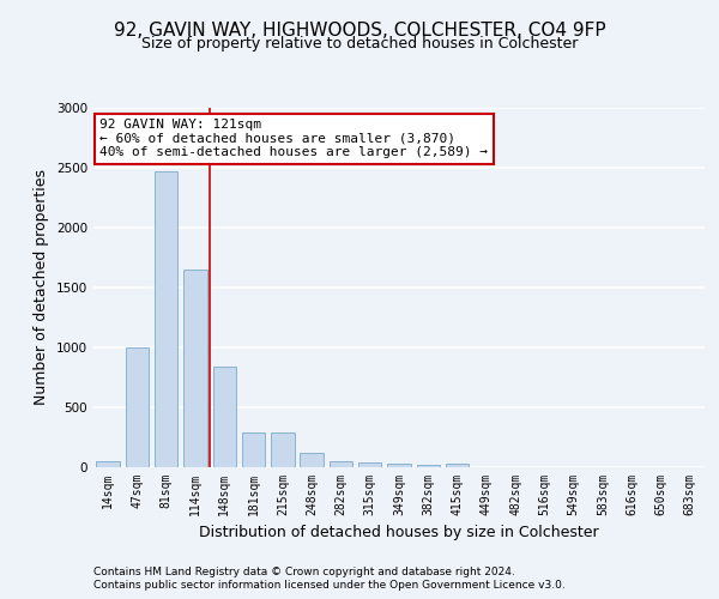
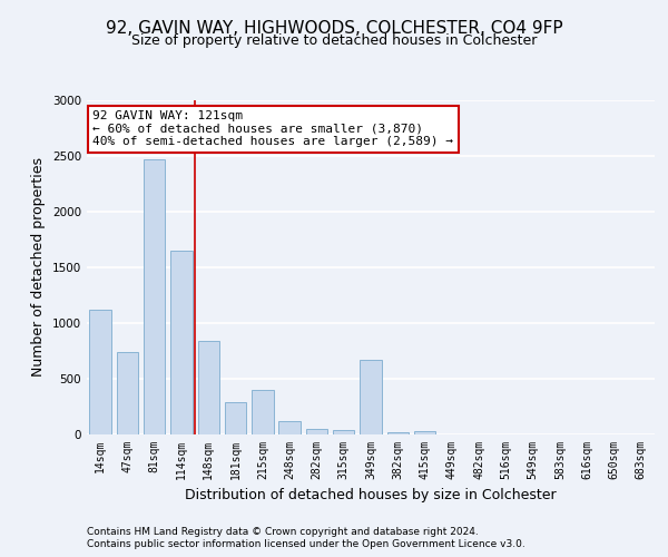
14sqm: 60 -> 1120
47sqm: 1000 -> 740
215sqm: 290 -> 400
349sqm: 40 -> 670
